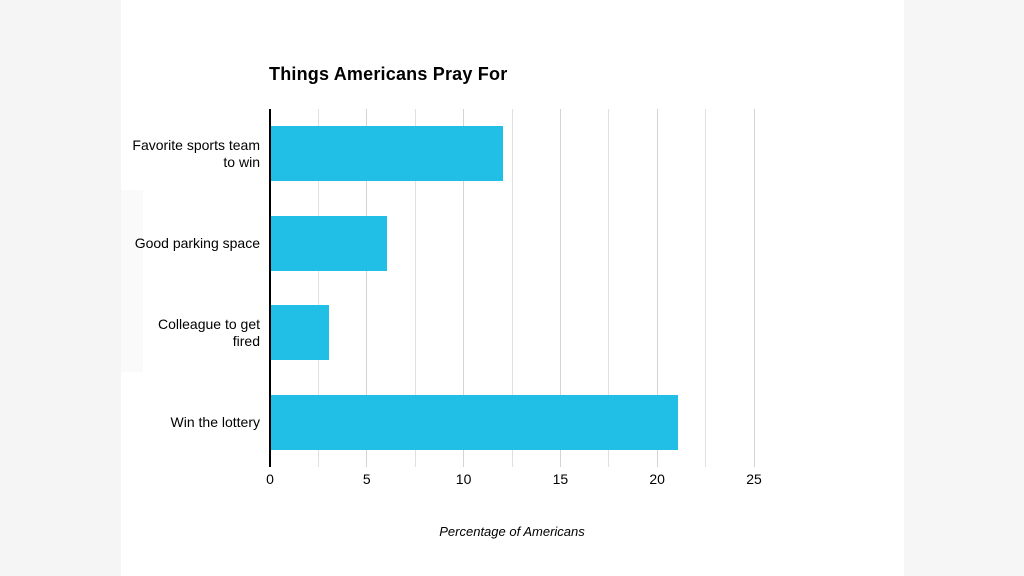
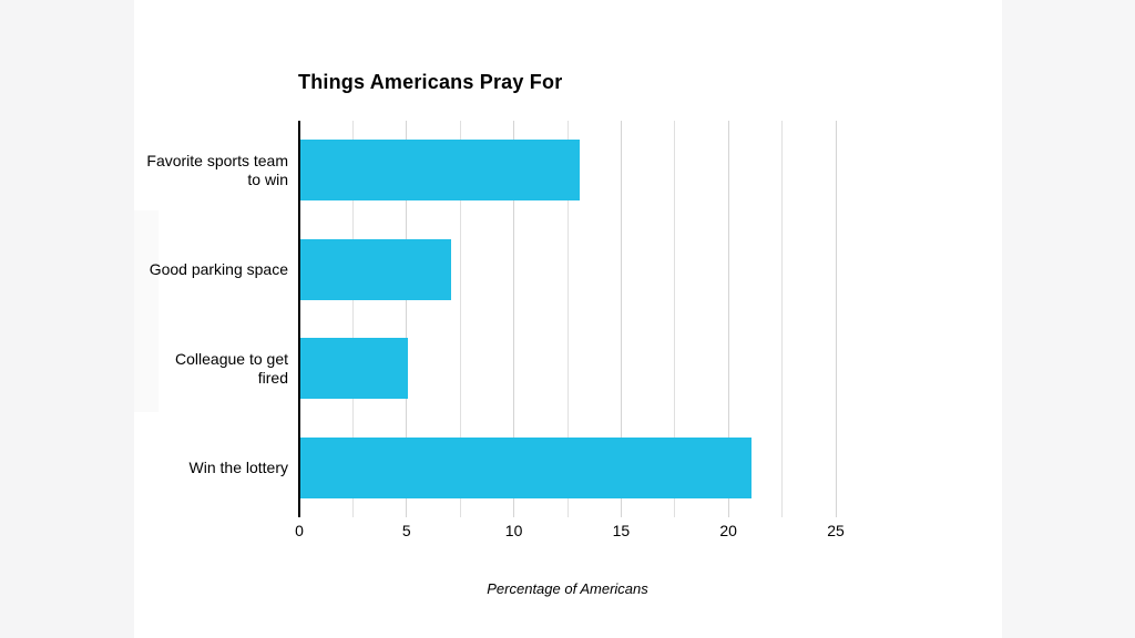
Favorite sports team to win: 12 -> 13
Good parking space: 6 -> 7
Colleague to get fired: 3 -> 5
